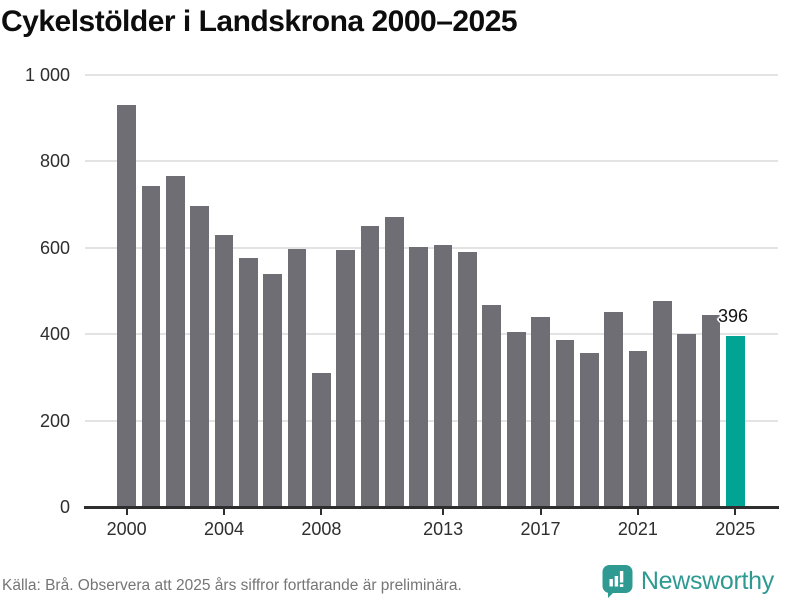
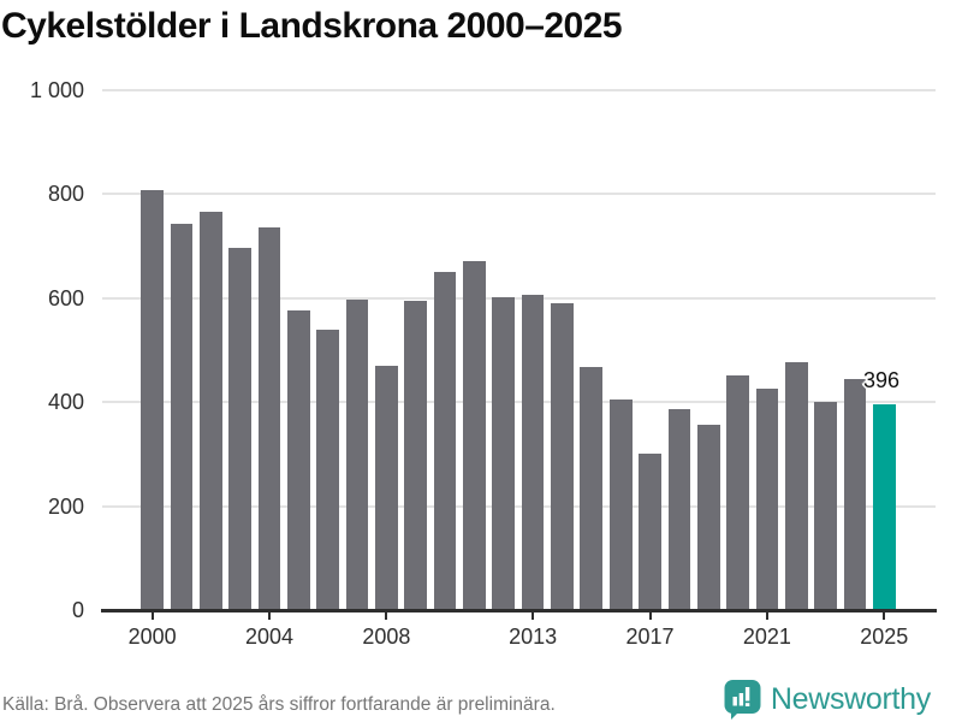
2000: 930 -> 810
2004: 630 -> 740
2008: 310 -> 470
2017: 440 -> 300
2021: 360 -> 420
